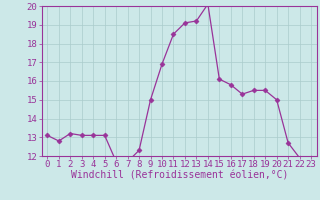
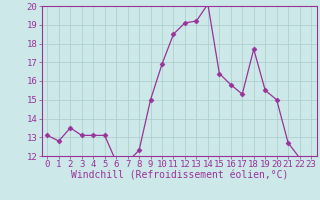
2: 13.2 -> 13.5
15: 16.1 -> 16.4
18: 15.5 -> 17.7
